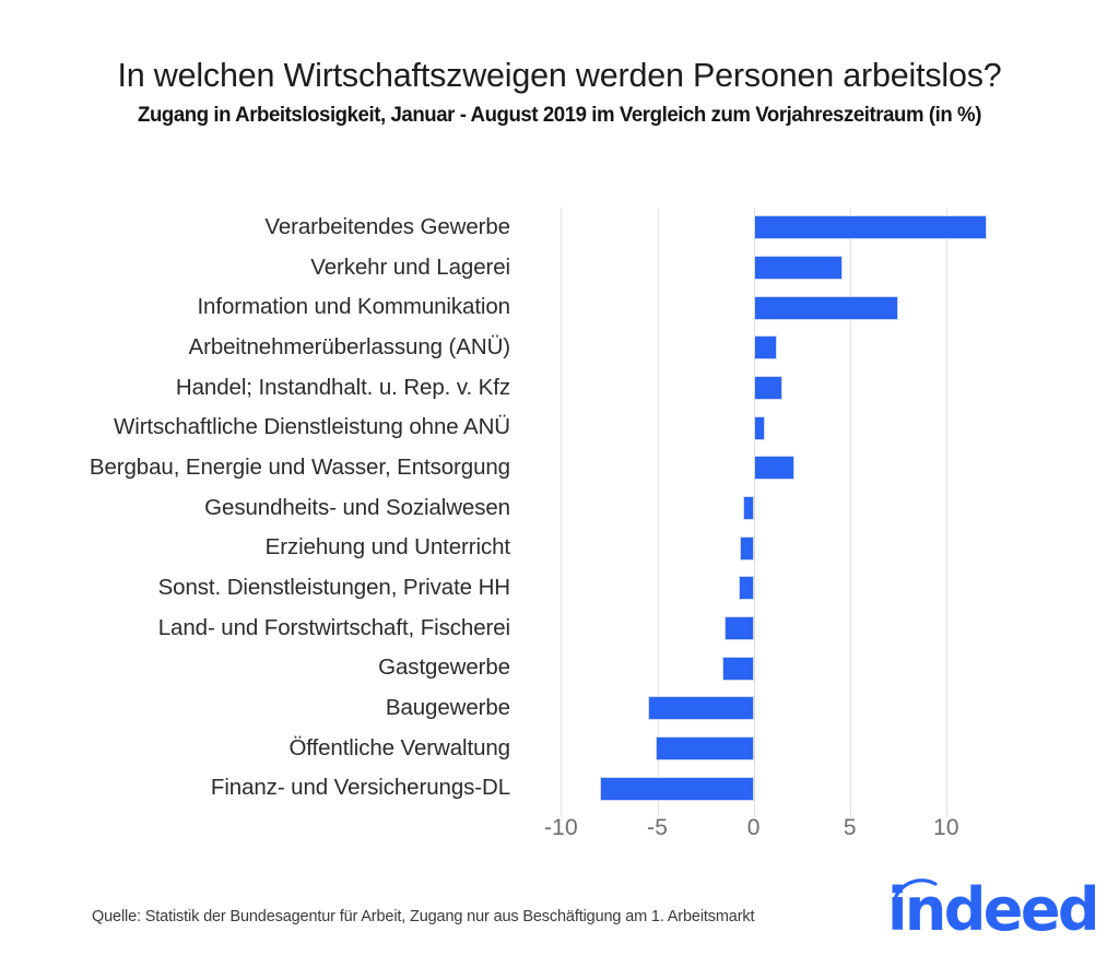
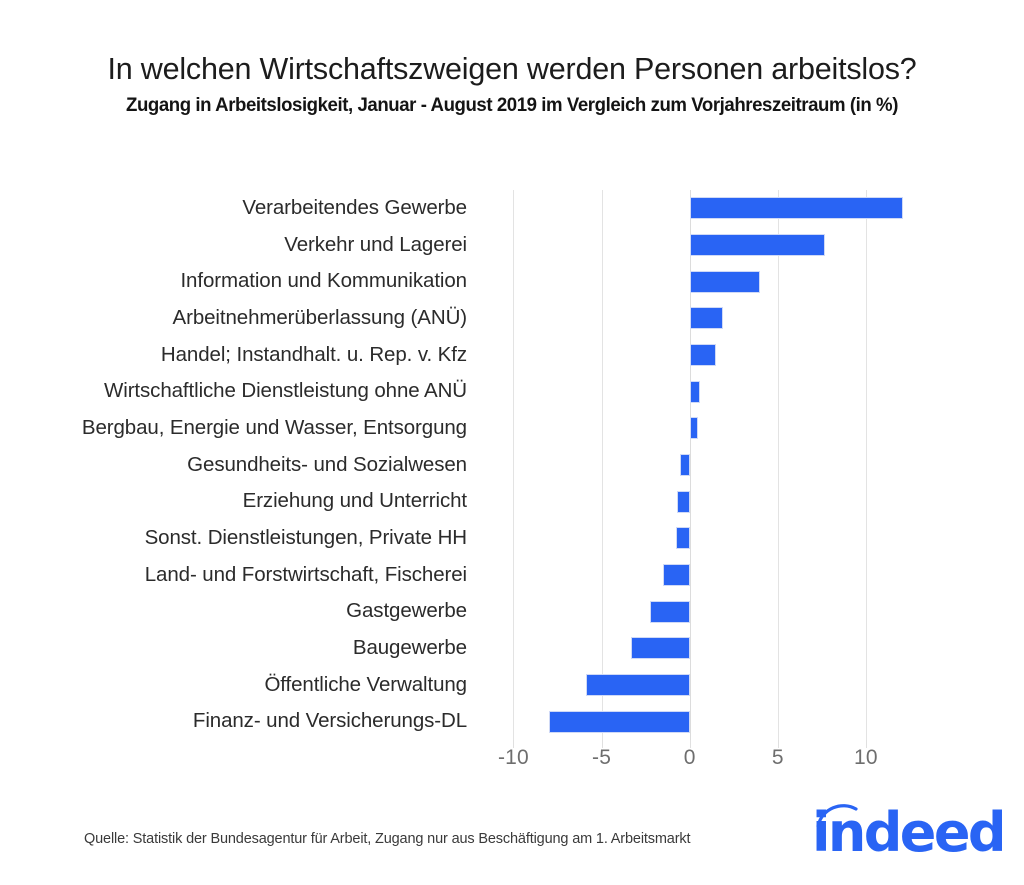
Verkehr und Lagerei: 4.6 -> 7.7
Information und Kommunikation: 7.5 -> 4.0
Arbeitnehmerüberlassung (ANÜ): 1.2 -> 1.9
Bergbau, Energie und Wasser, Entsorgung: 2.1 -> 0.5
Gastgewerbe: -1.6 -> -2.2
Baugewerbe: -5.5 -> -3.4
Öffentliche Verwaltung: -5.1 -> -5.9
